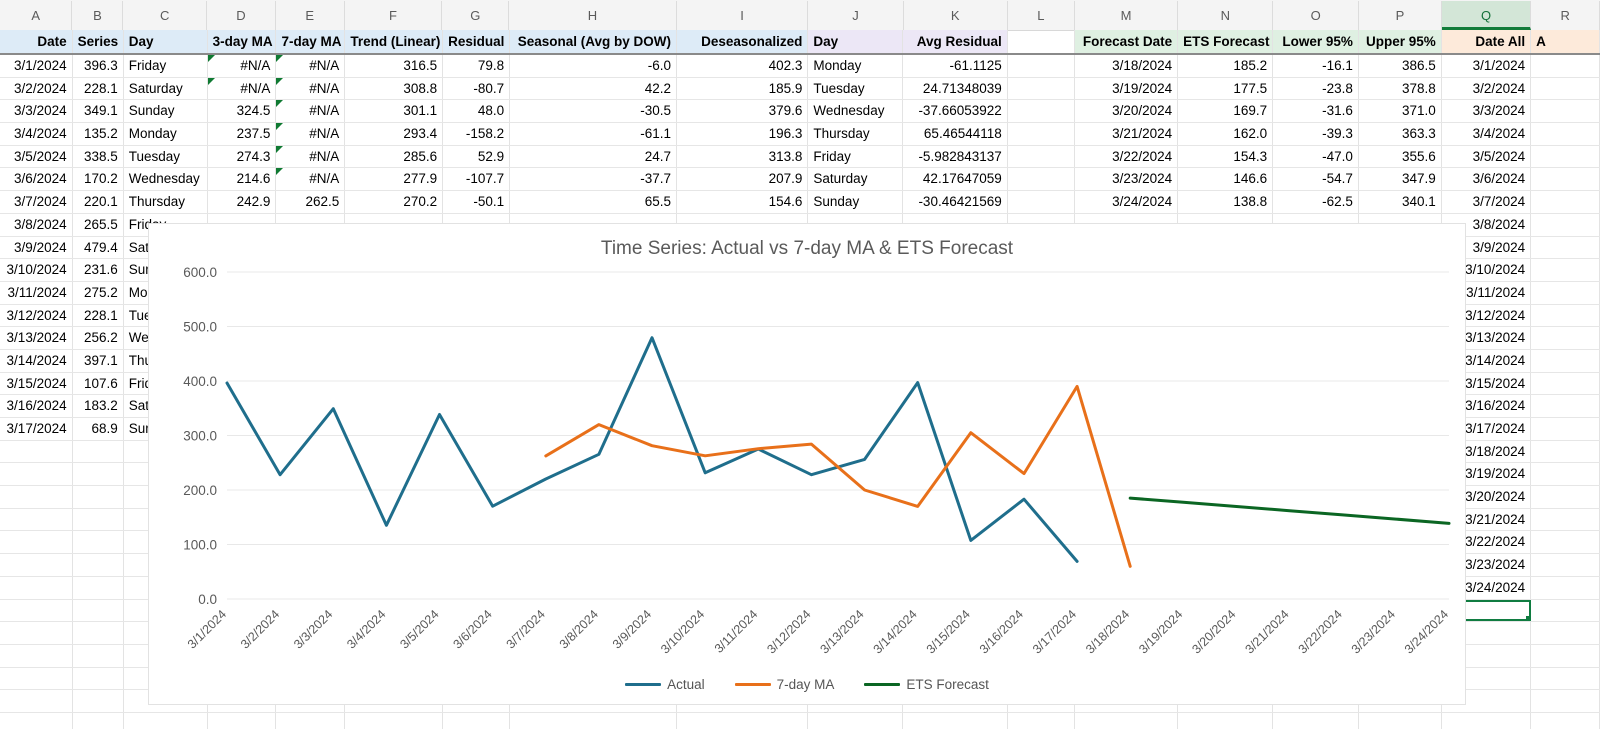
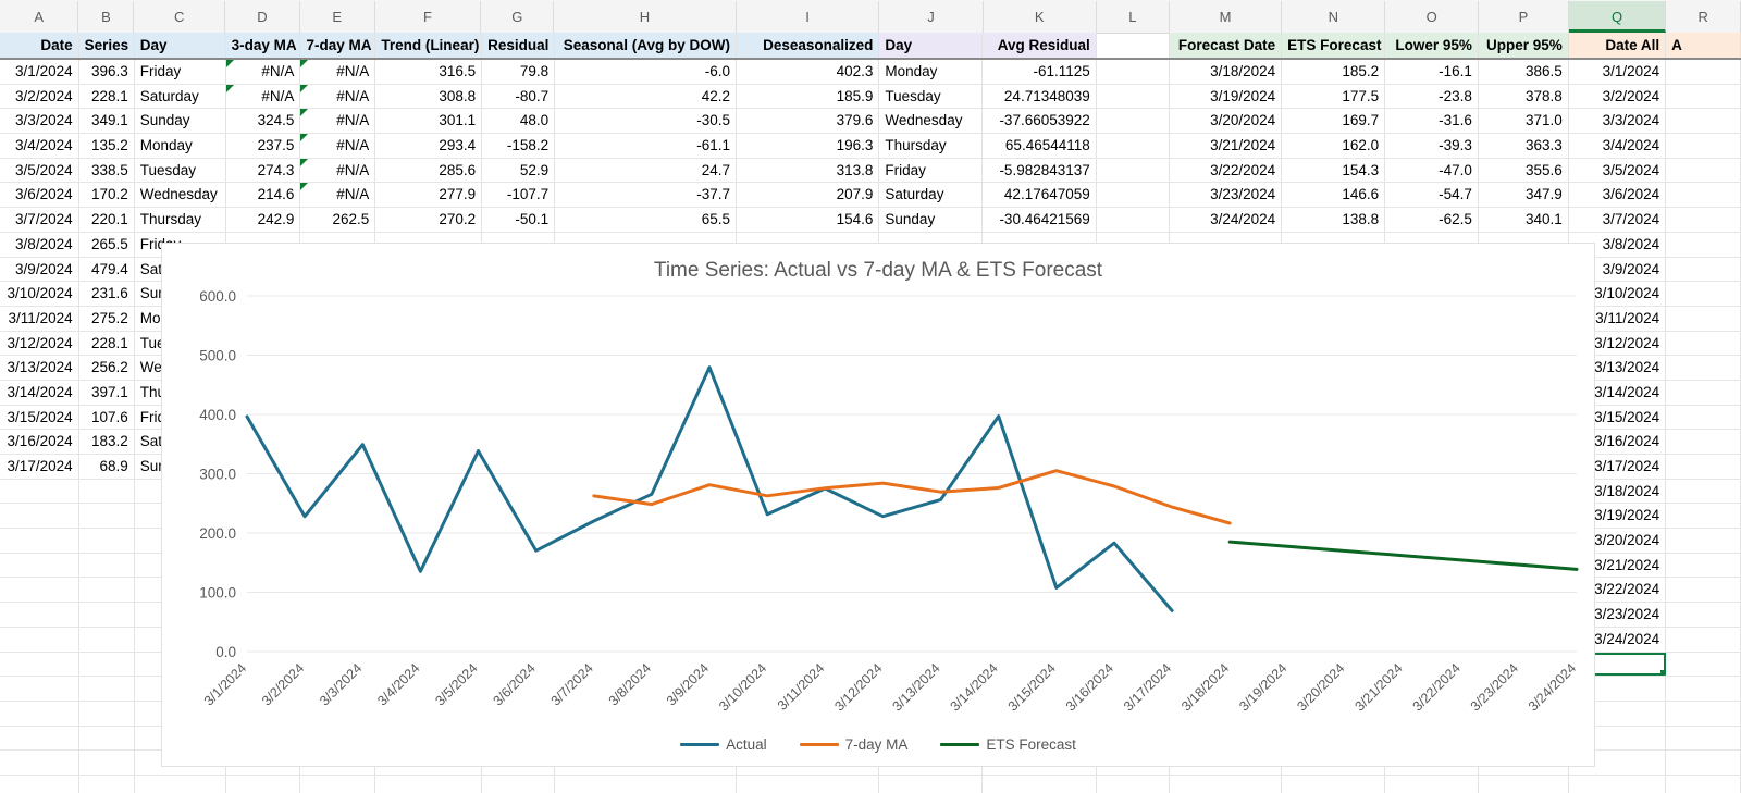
7-day MA/3/8/2024: 320 -> 250
7-day MA/3/13/2024: 200 -> 270
7-day MA/3/14/2024: 170 -> 280
7-day MA/3/16/2024: 230 -> 280
7-day MA/3/17/2024: 390 -> 240
7-day MA/3/18/2024: 60 -> 220
